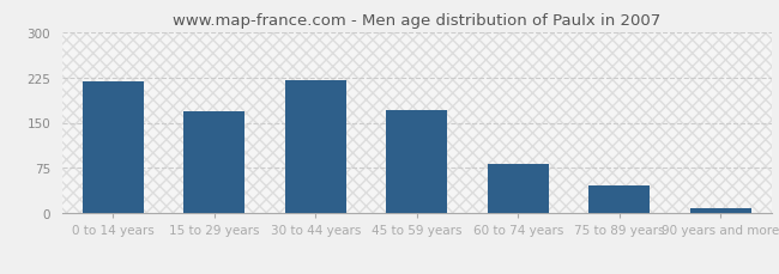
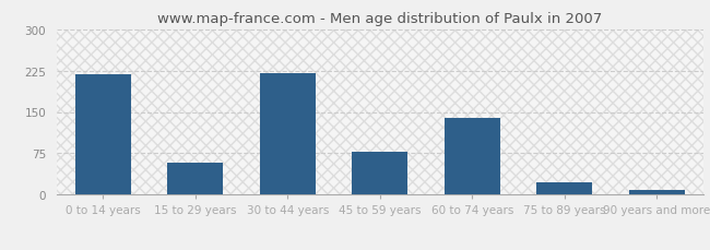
15 to 29 years: 168 -> 58
45 to 59 years: 170 -> 78
60 to 74 years: 82 -> 140
75 to 89 years: 47 -> 22
